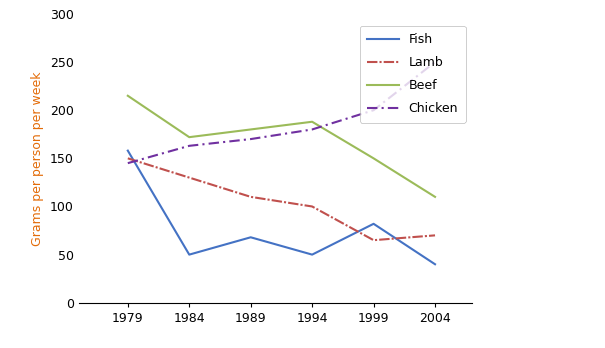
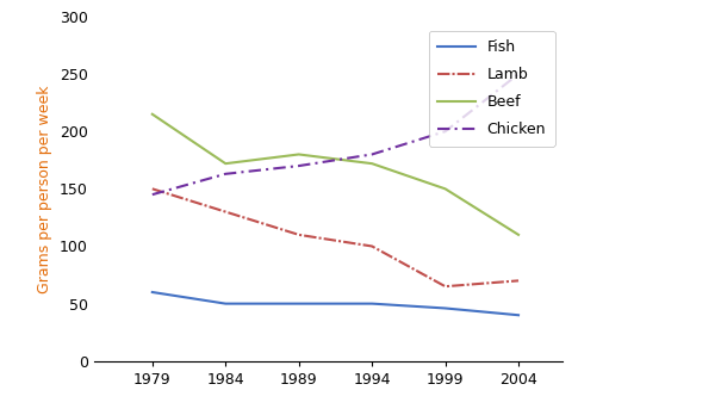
Fish/1979: 158 -> 60
Fish/1989: 68 -> 50
Beef/1994: 188 -> 172
Fish/1999: 82 -> 46
